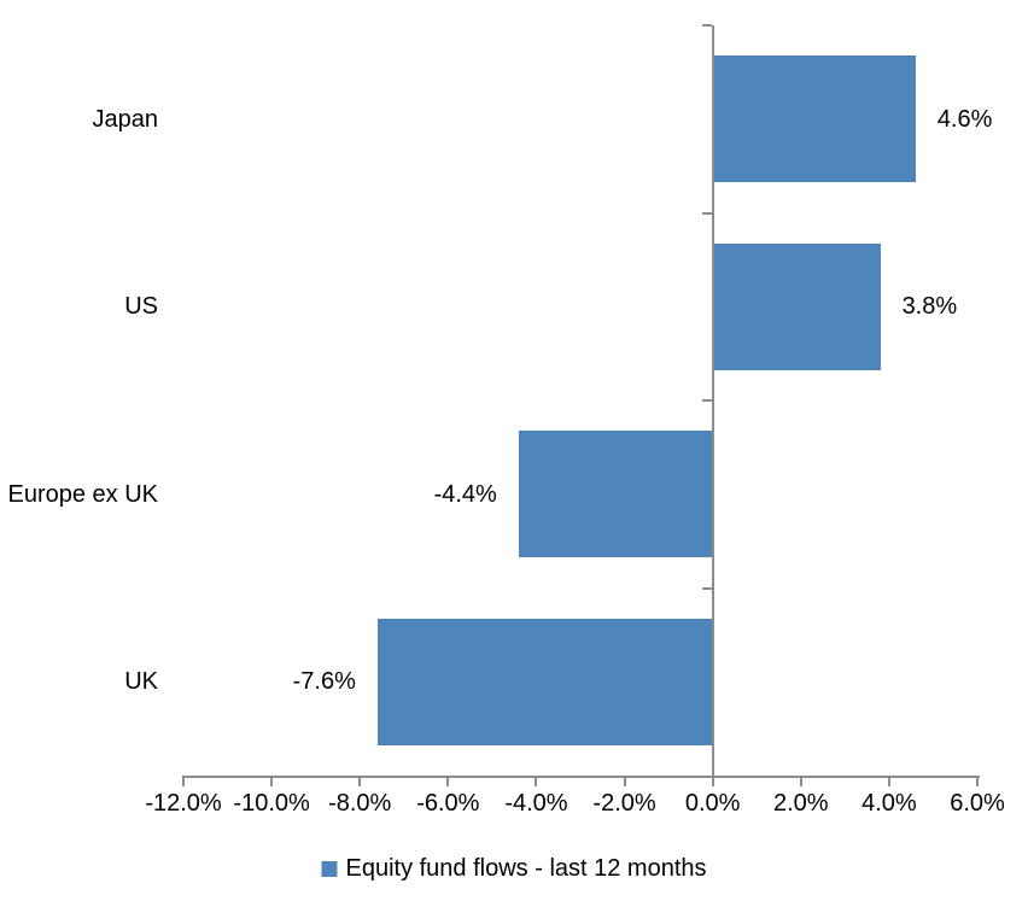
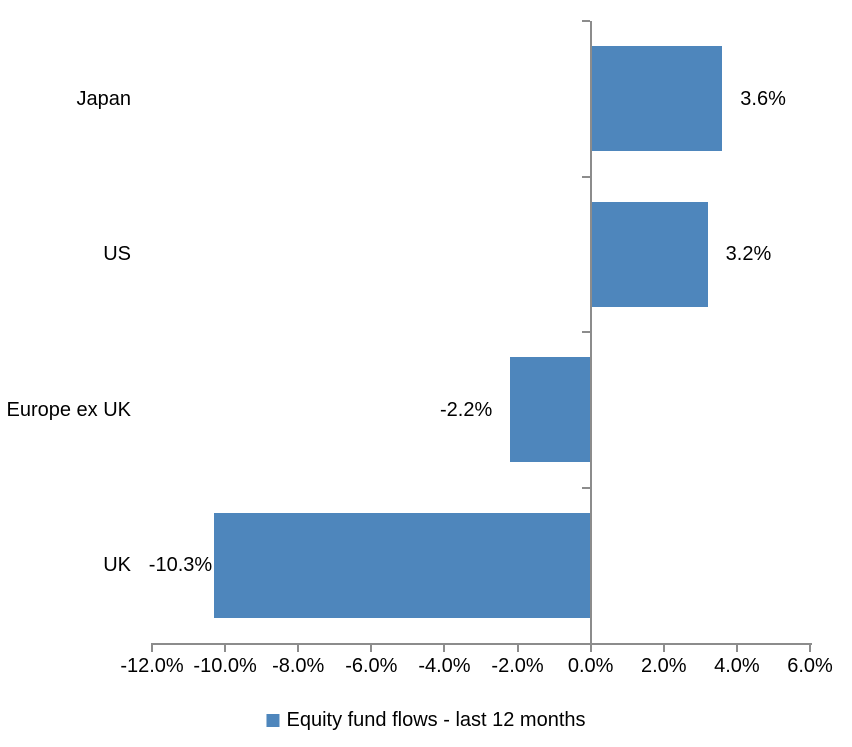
Japan: 4.6% -> 3.6%
US: 3.8% -> 3.2%
Europe ex UK: -4.4% -> -2.2%
UK: -7.6% -> -10.3%
